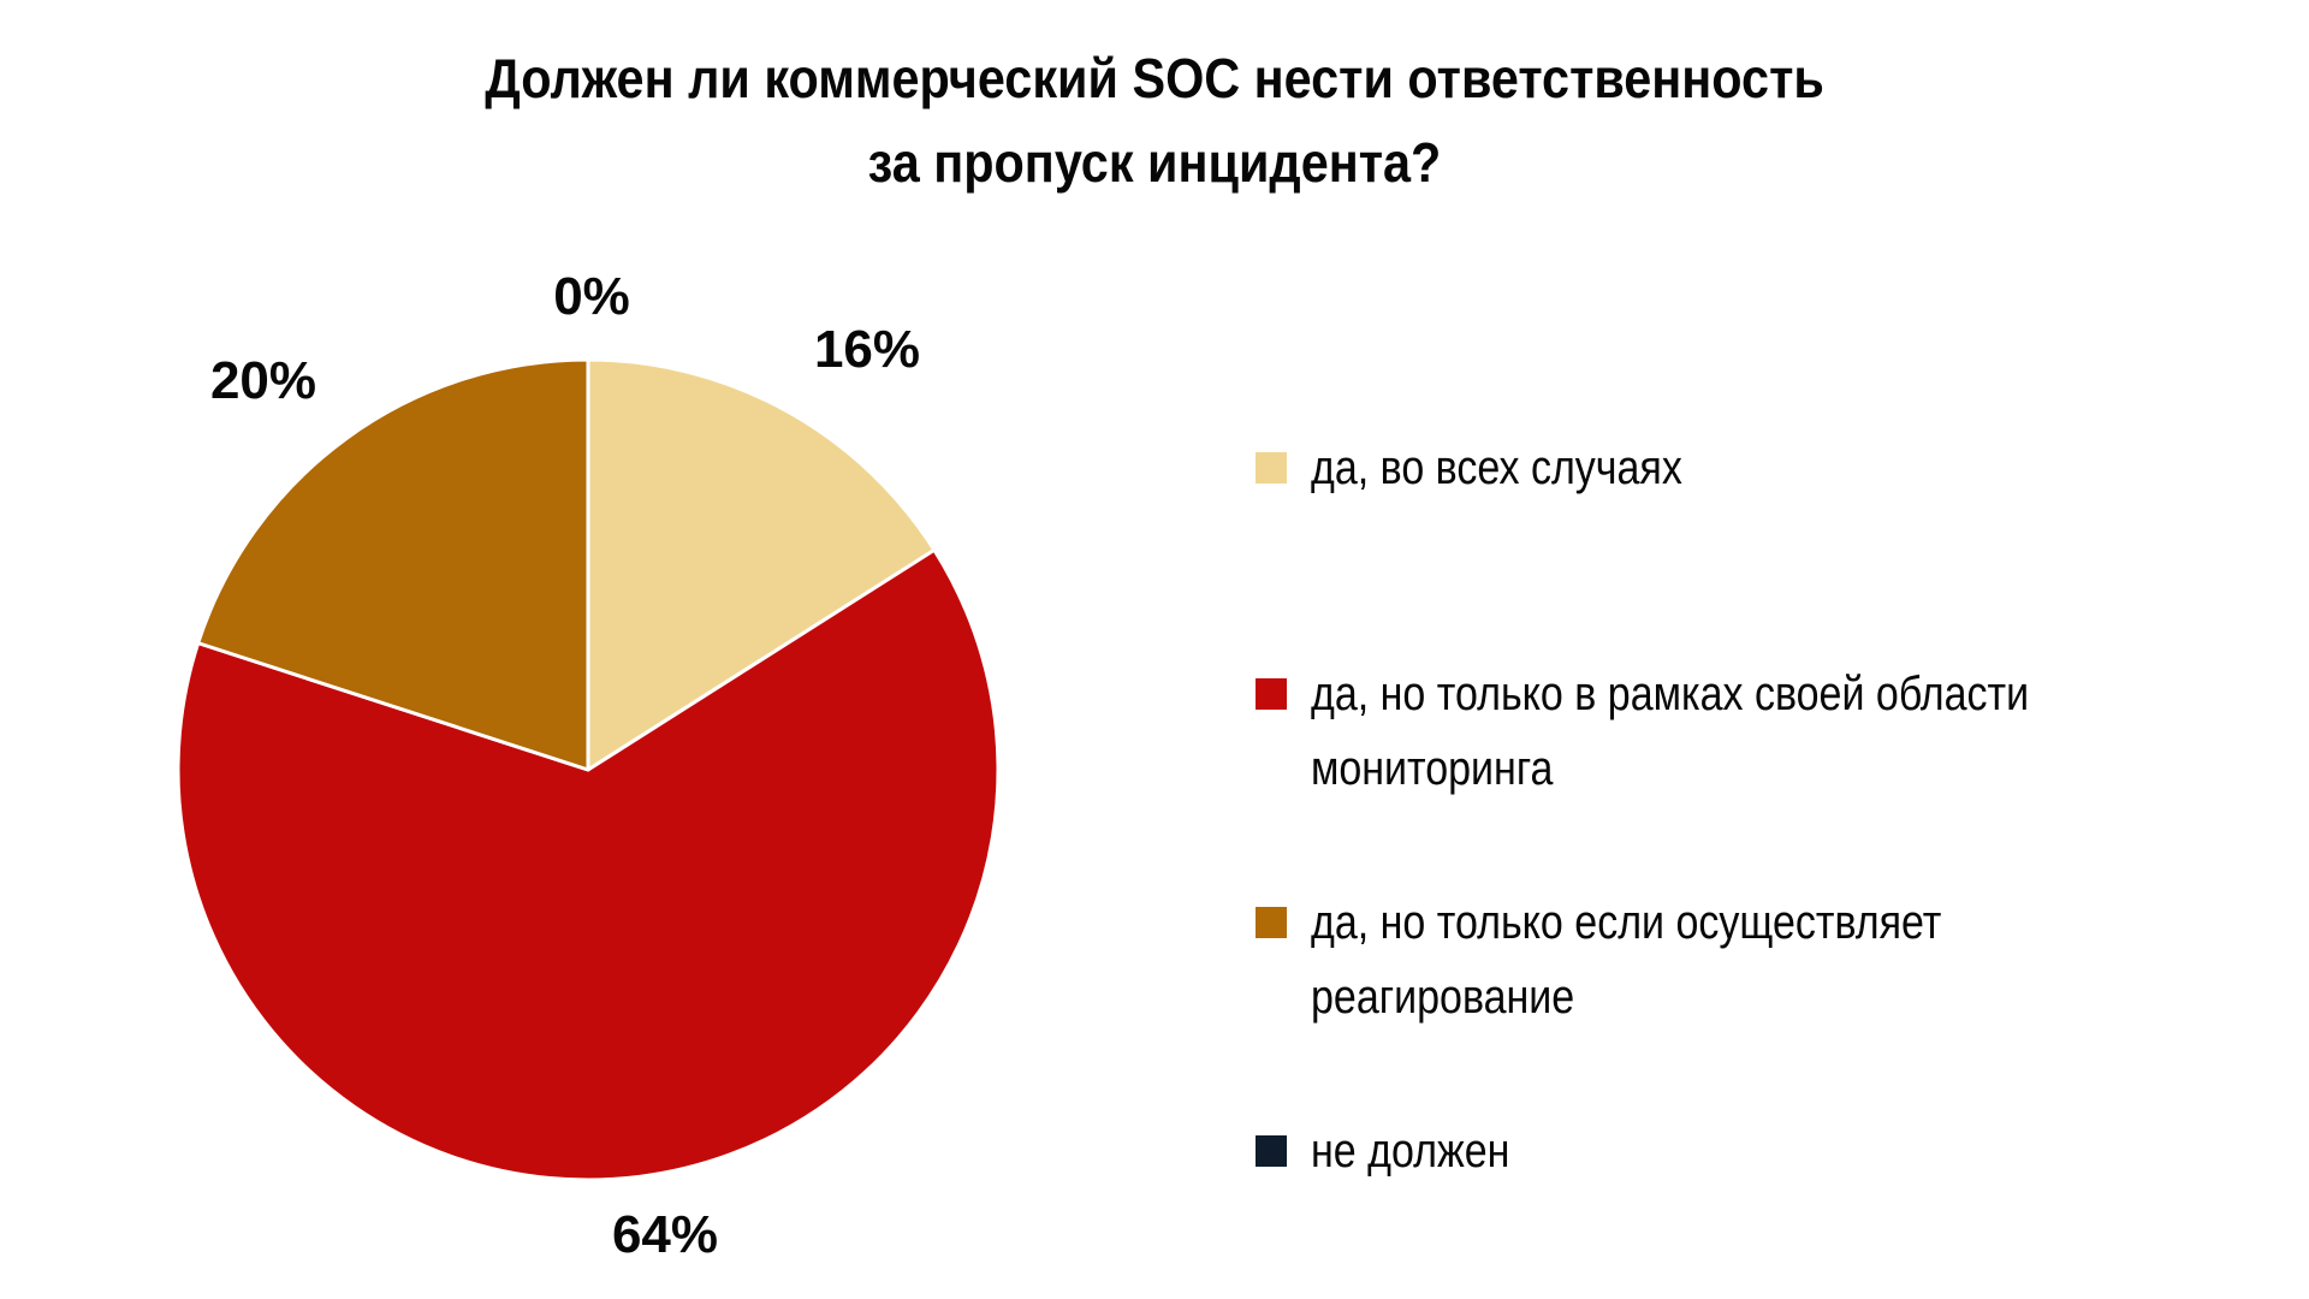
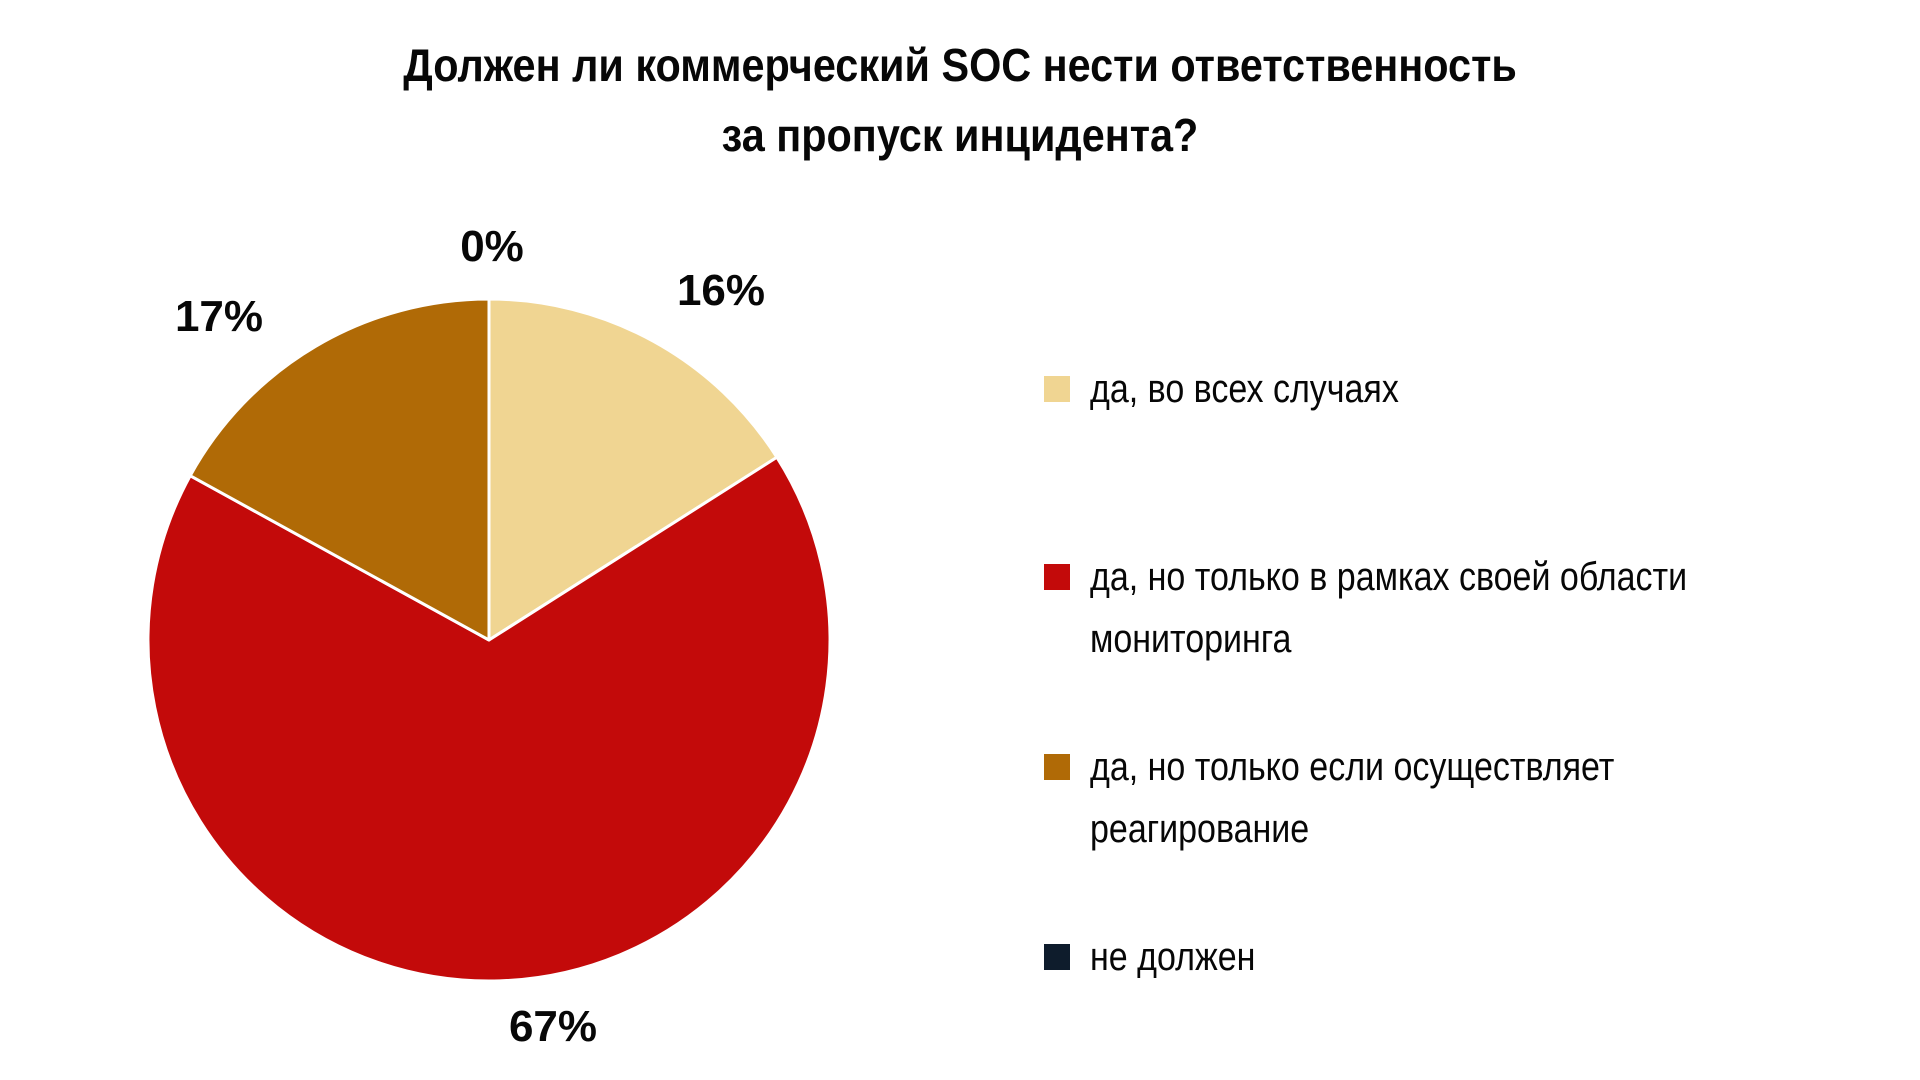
да, но только в рамках своей области мониторинга: 64% -> 67%
да, но только если осуществляет реагирование: 20% -> 17%
